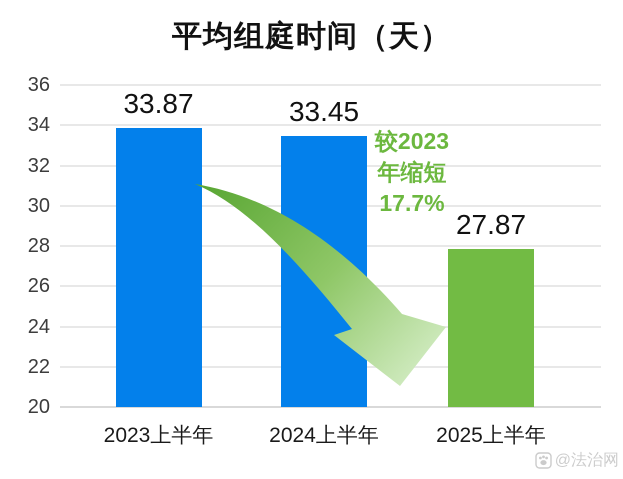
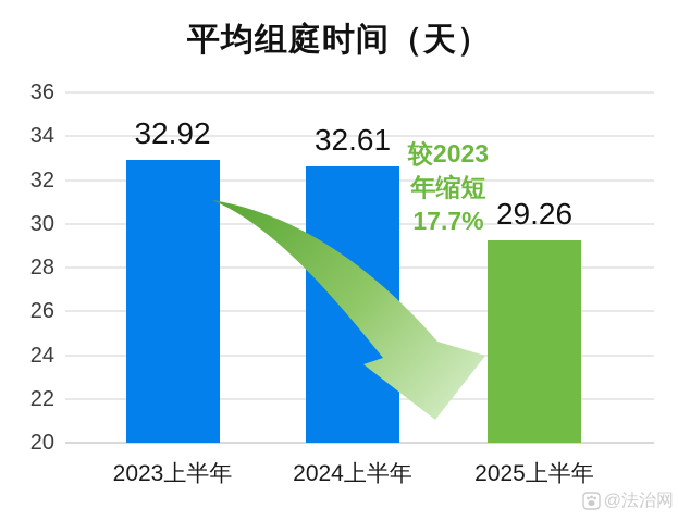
2023上半年: 33.87 -> 32.92
2024上半年: 33.45 -> 32.61
2025上半年: 27.87 -> 29.26
